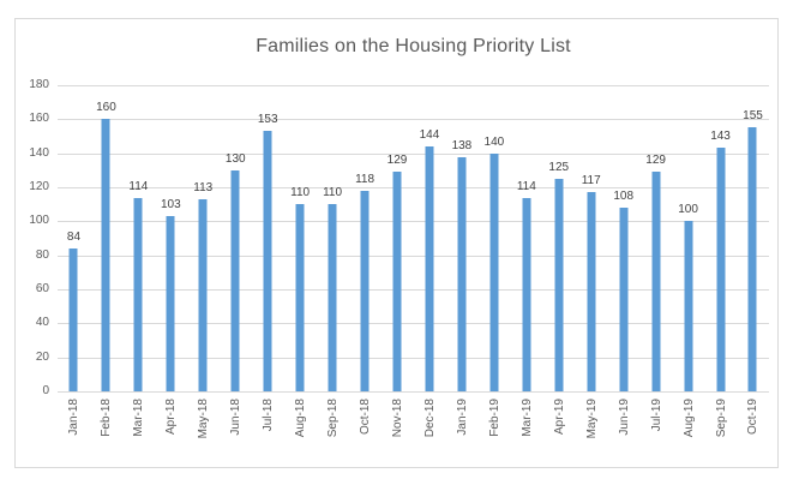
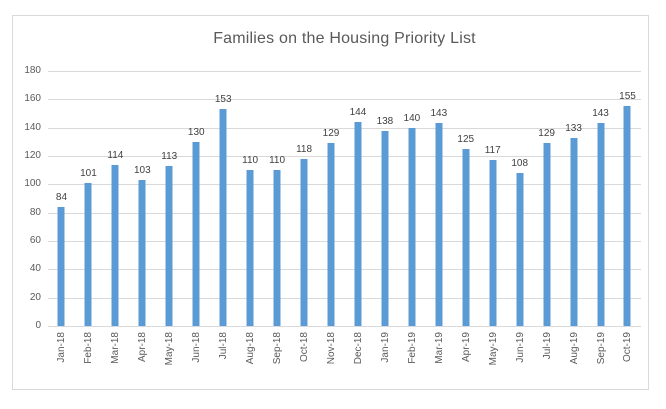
Feb-18: 160 -> 101
Mar-19: 114 -> 143
Aug-19: 100 -> 133
